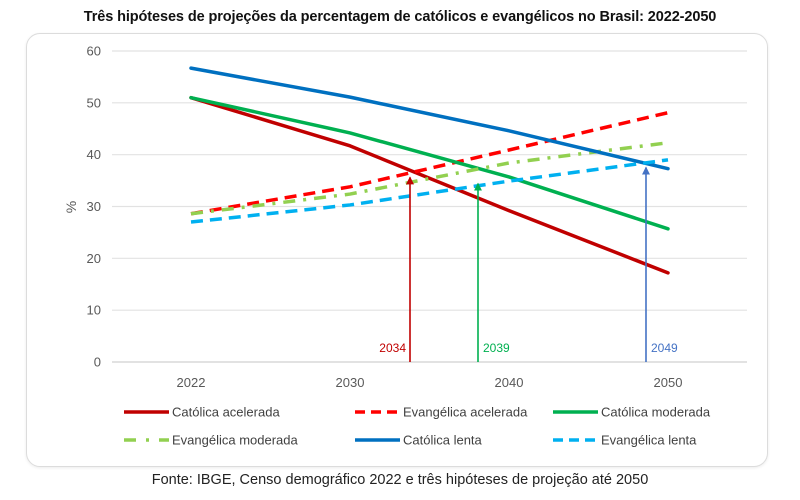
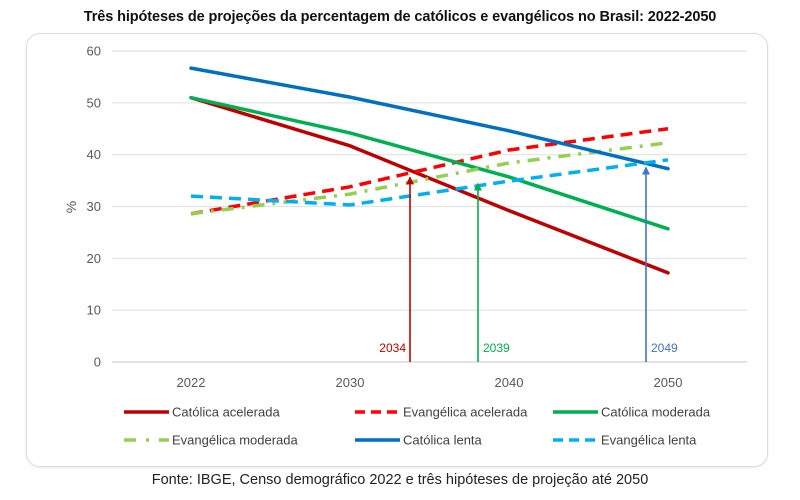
Evangélica lenta/2022: 27 -> 32
Evangélica acelerada/2050: 48 -> 45
